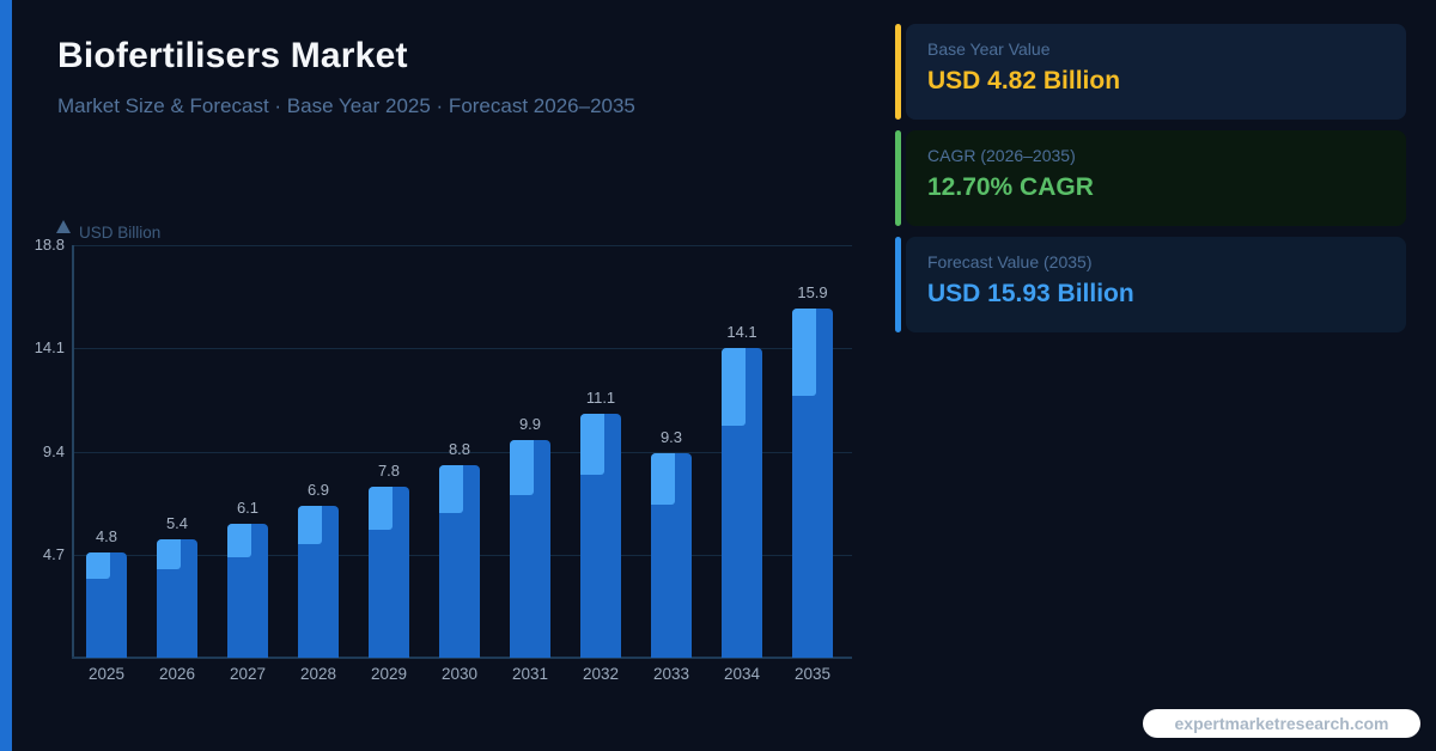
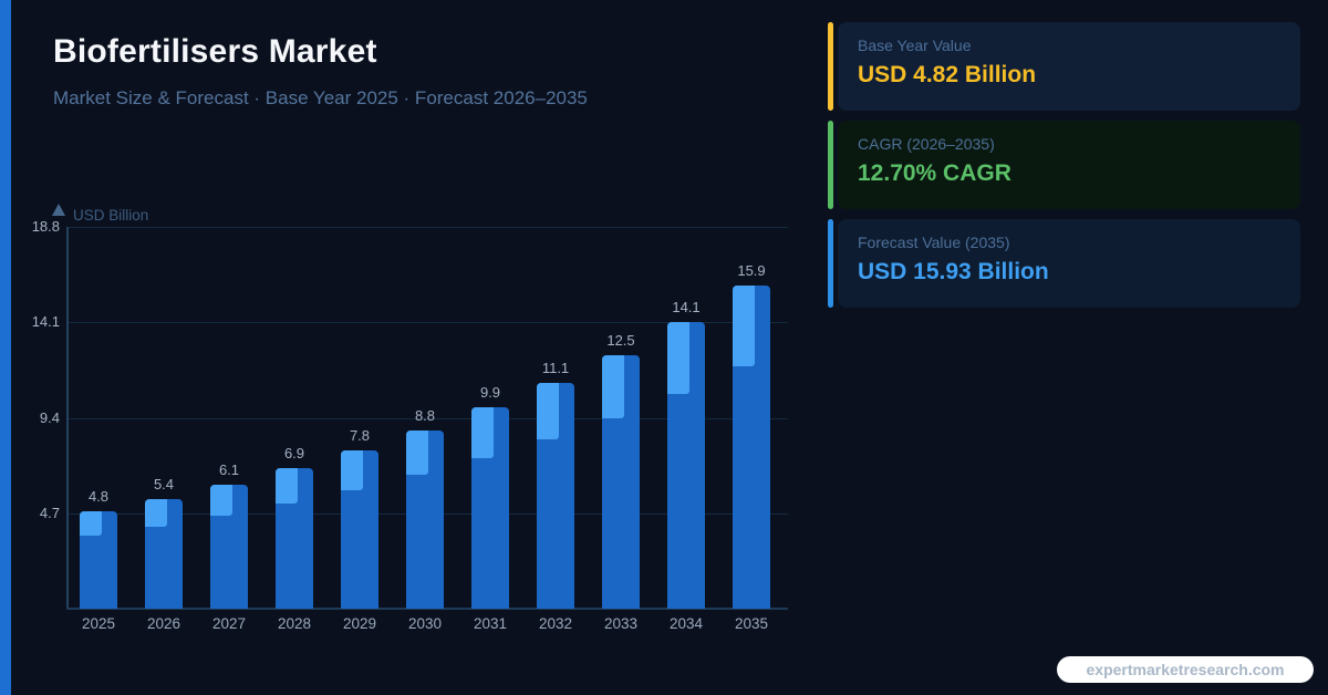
2033: 9.3 -> 12.5
